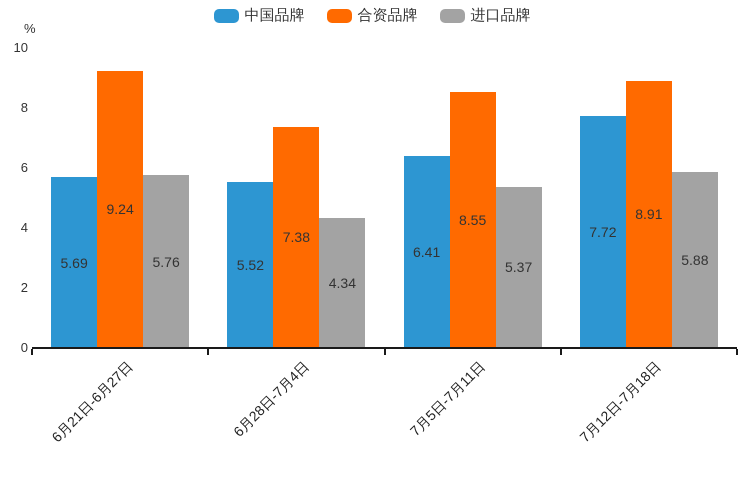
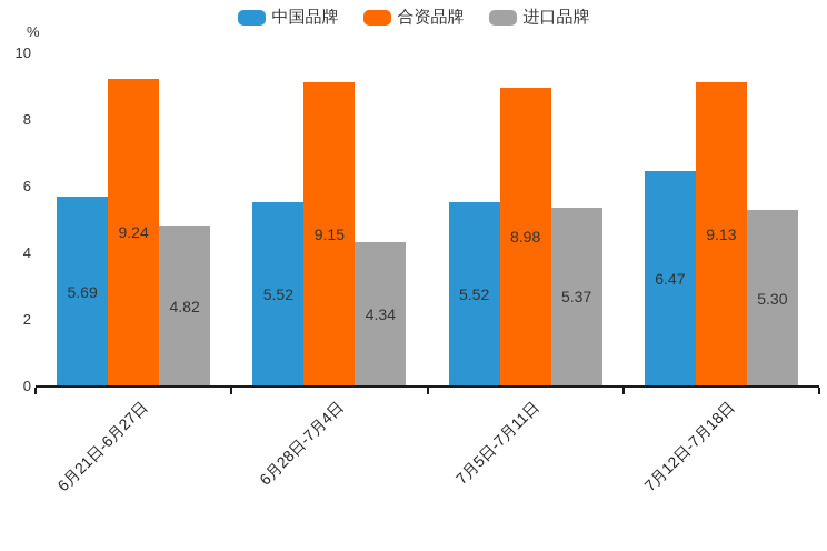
进口品牌/6月21日-6月27日: 5.76 -> 4.82
合资品牌/6月28日-7月4日: 7.38 -> 9.15
中国品牌/7月5日-7月11日: 6.41 -> 5.52
合资品牌/7月5日-7月11日: 8.55 -> 8.98
中国品牌/7月12日-7月18日: 7.72 -> 6.47
合资品牌/7月12日-7月18日: 8.91 -> 9.13
进口品牌/7月12日-7月18日: 5.88 -> 5.30
